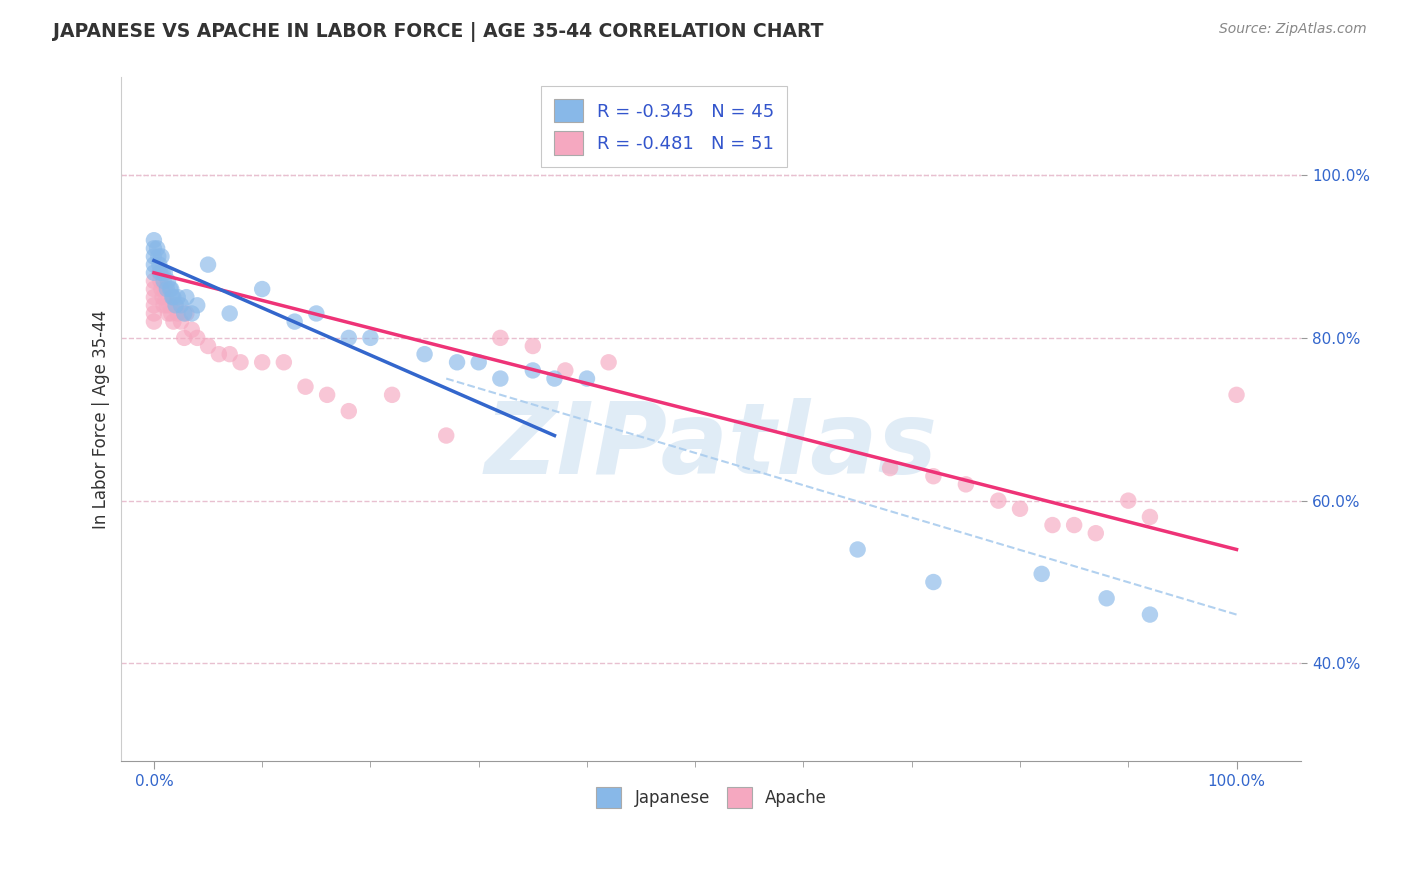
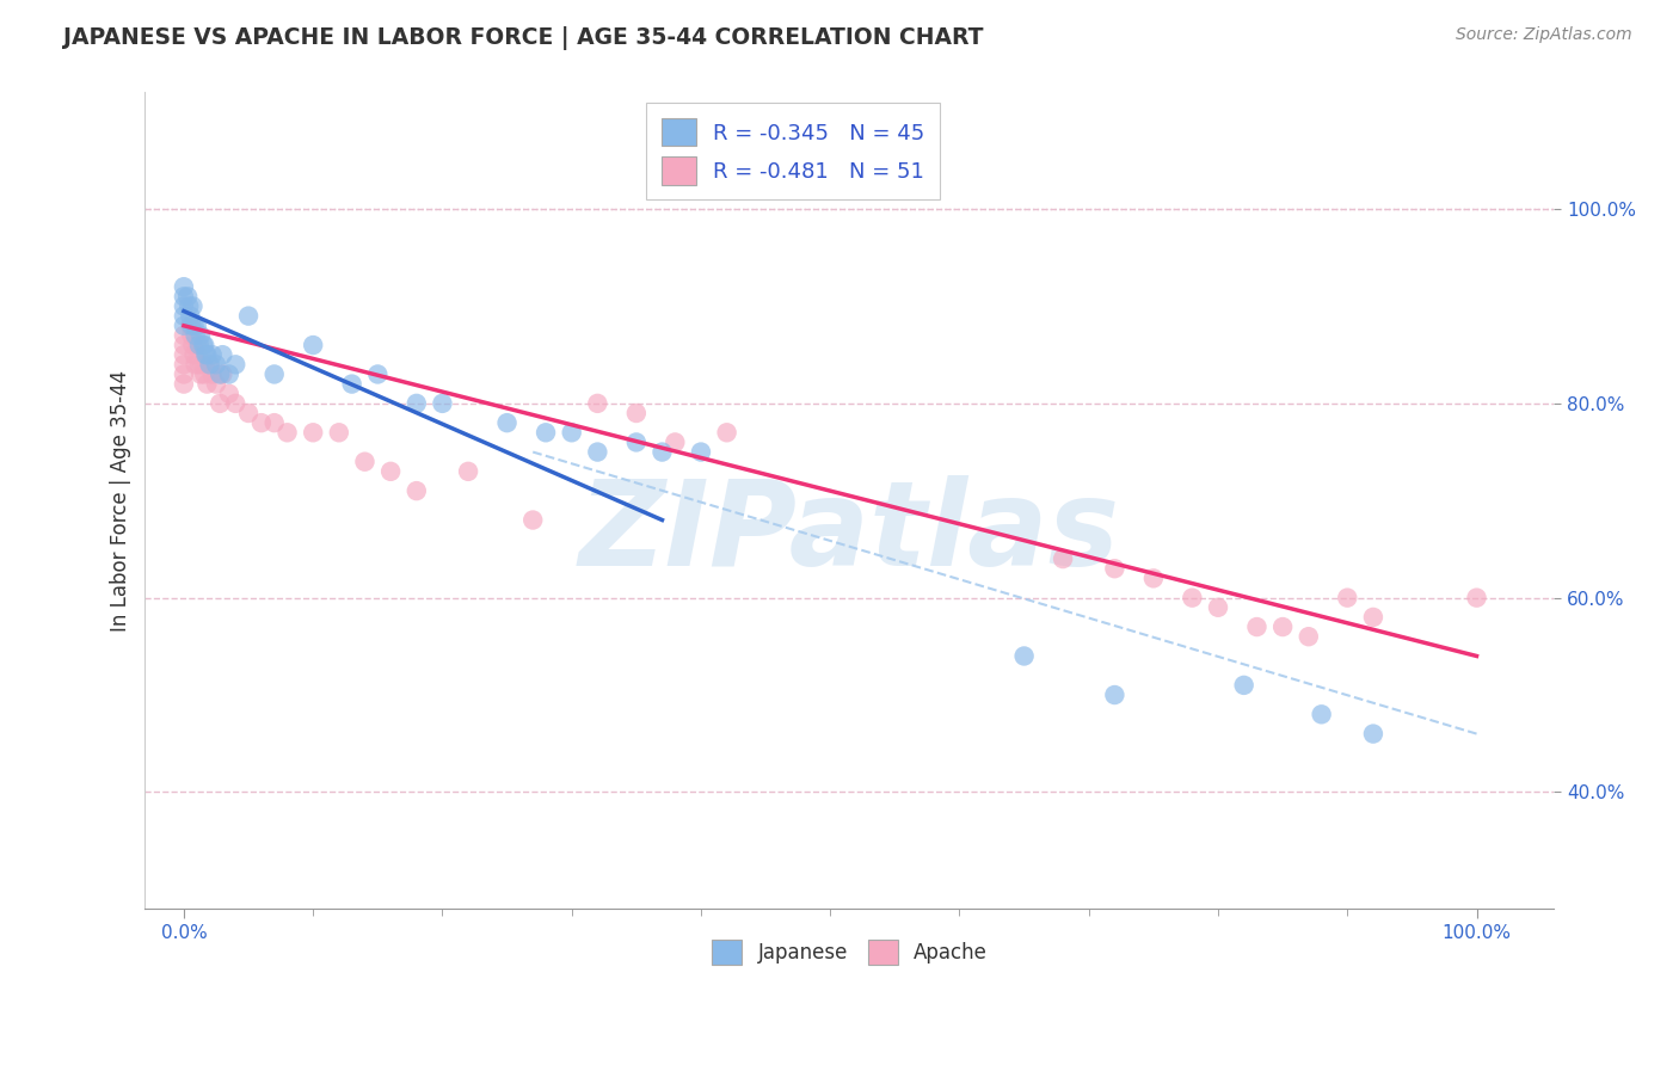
Apache/100.0%: 73% -> 60%
